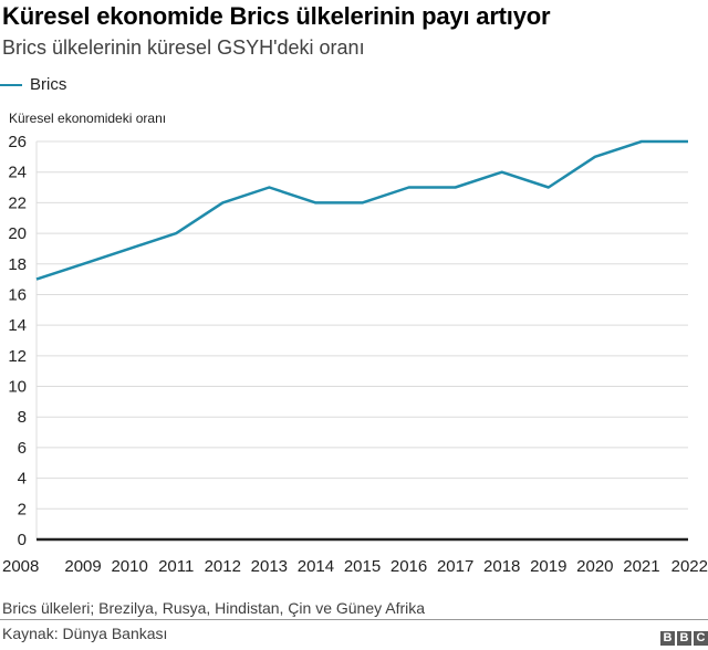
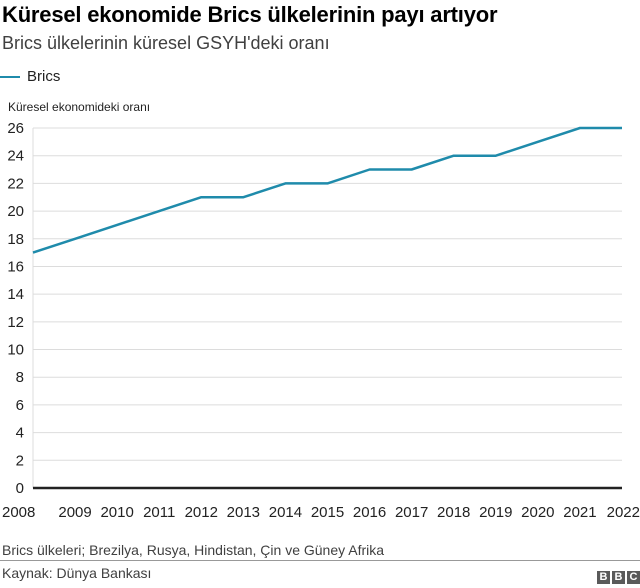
2012: 22 -> 21
2013: 23 -> 21
2019: 23 -> 24
